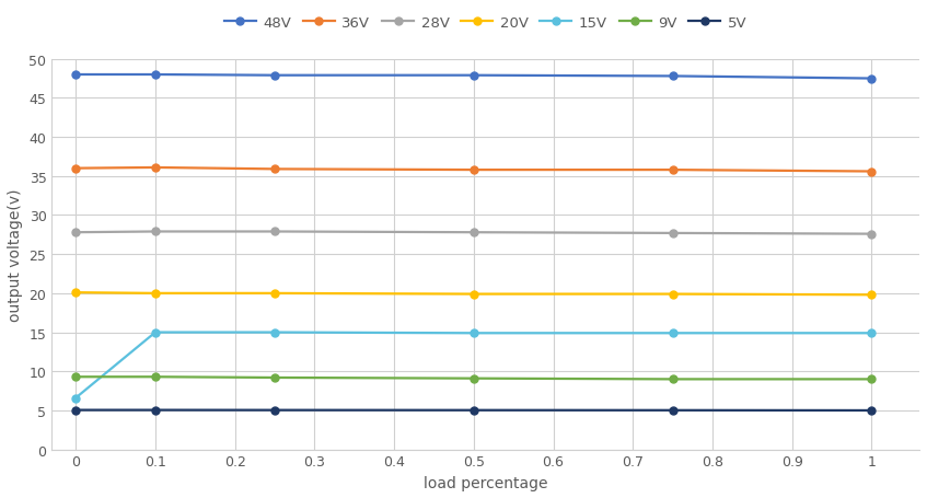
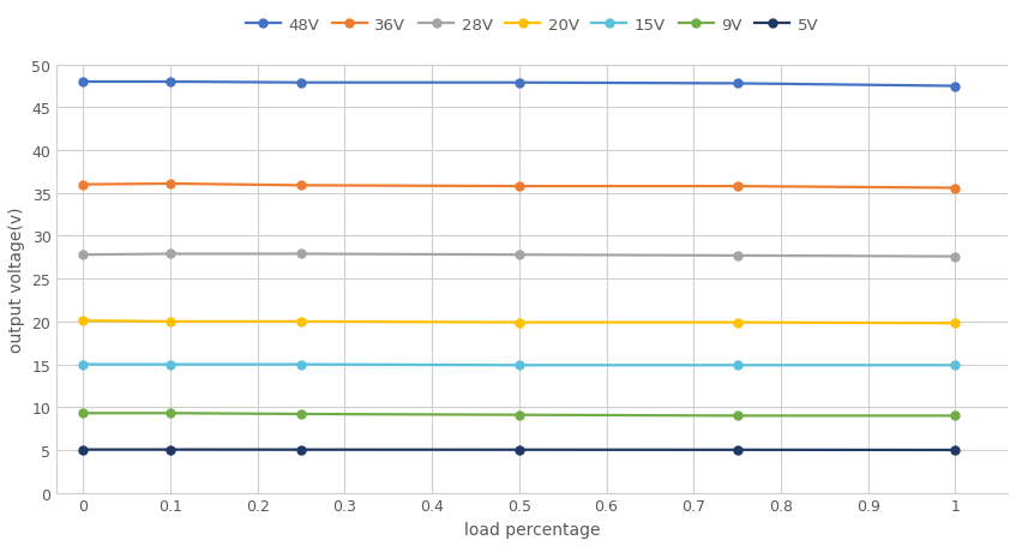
15V/0: 6.6 -> 15.0
